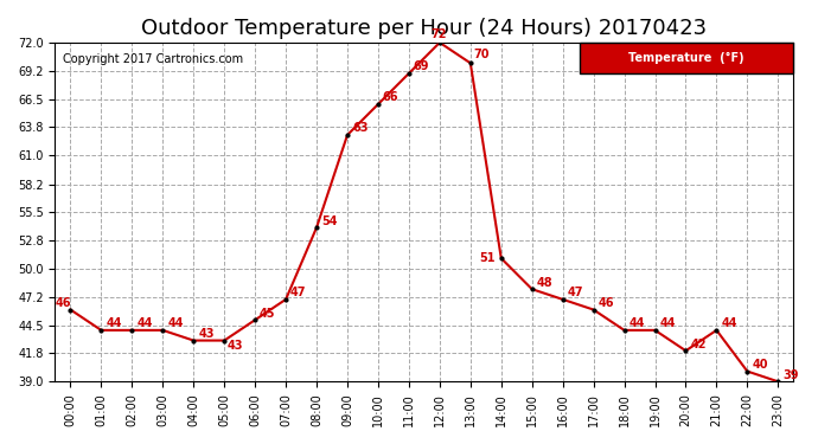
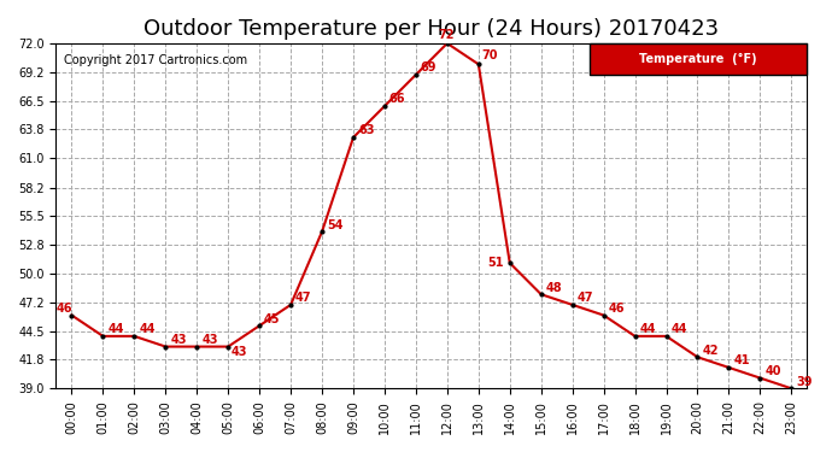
03:00: 44 -> 43
21:00: 44 -> 41
